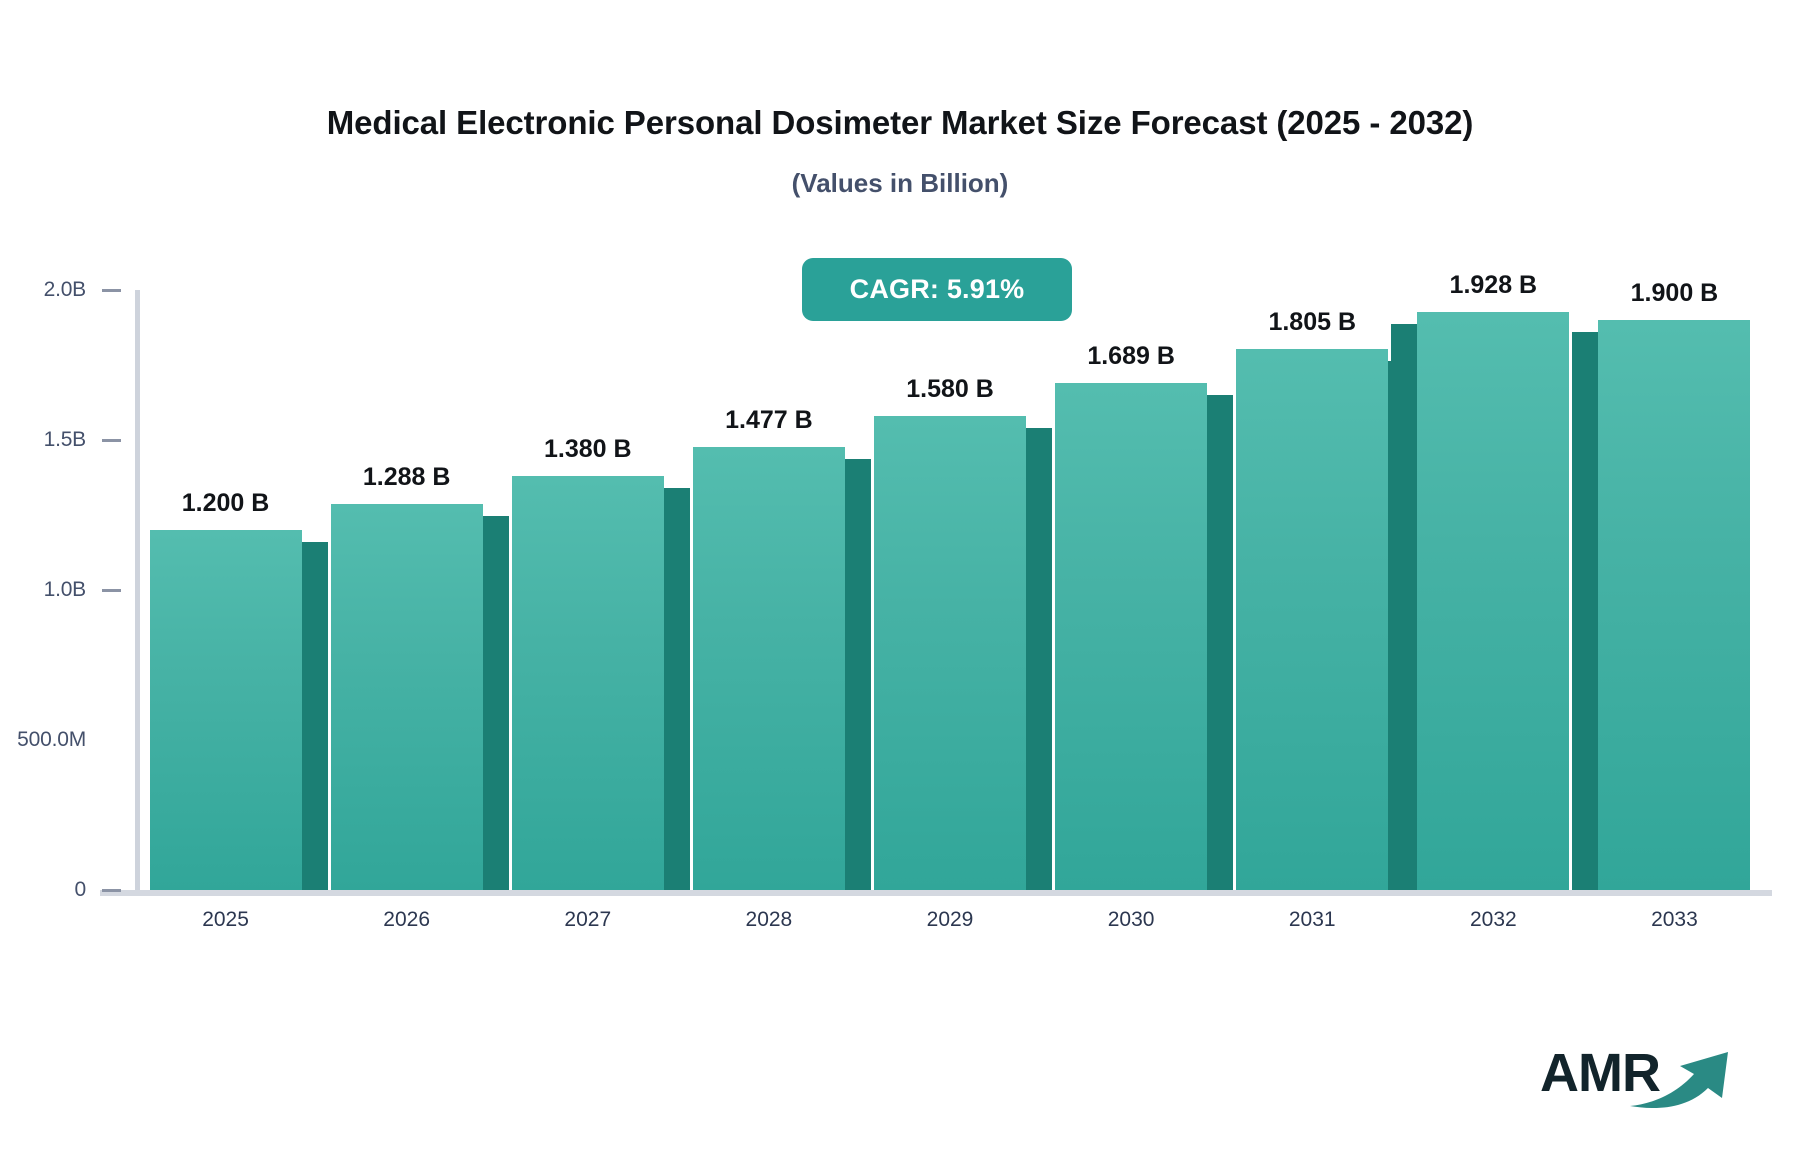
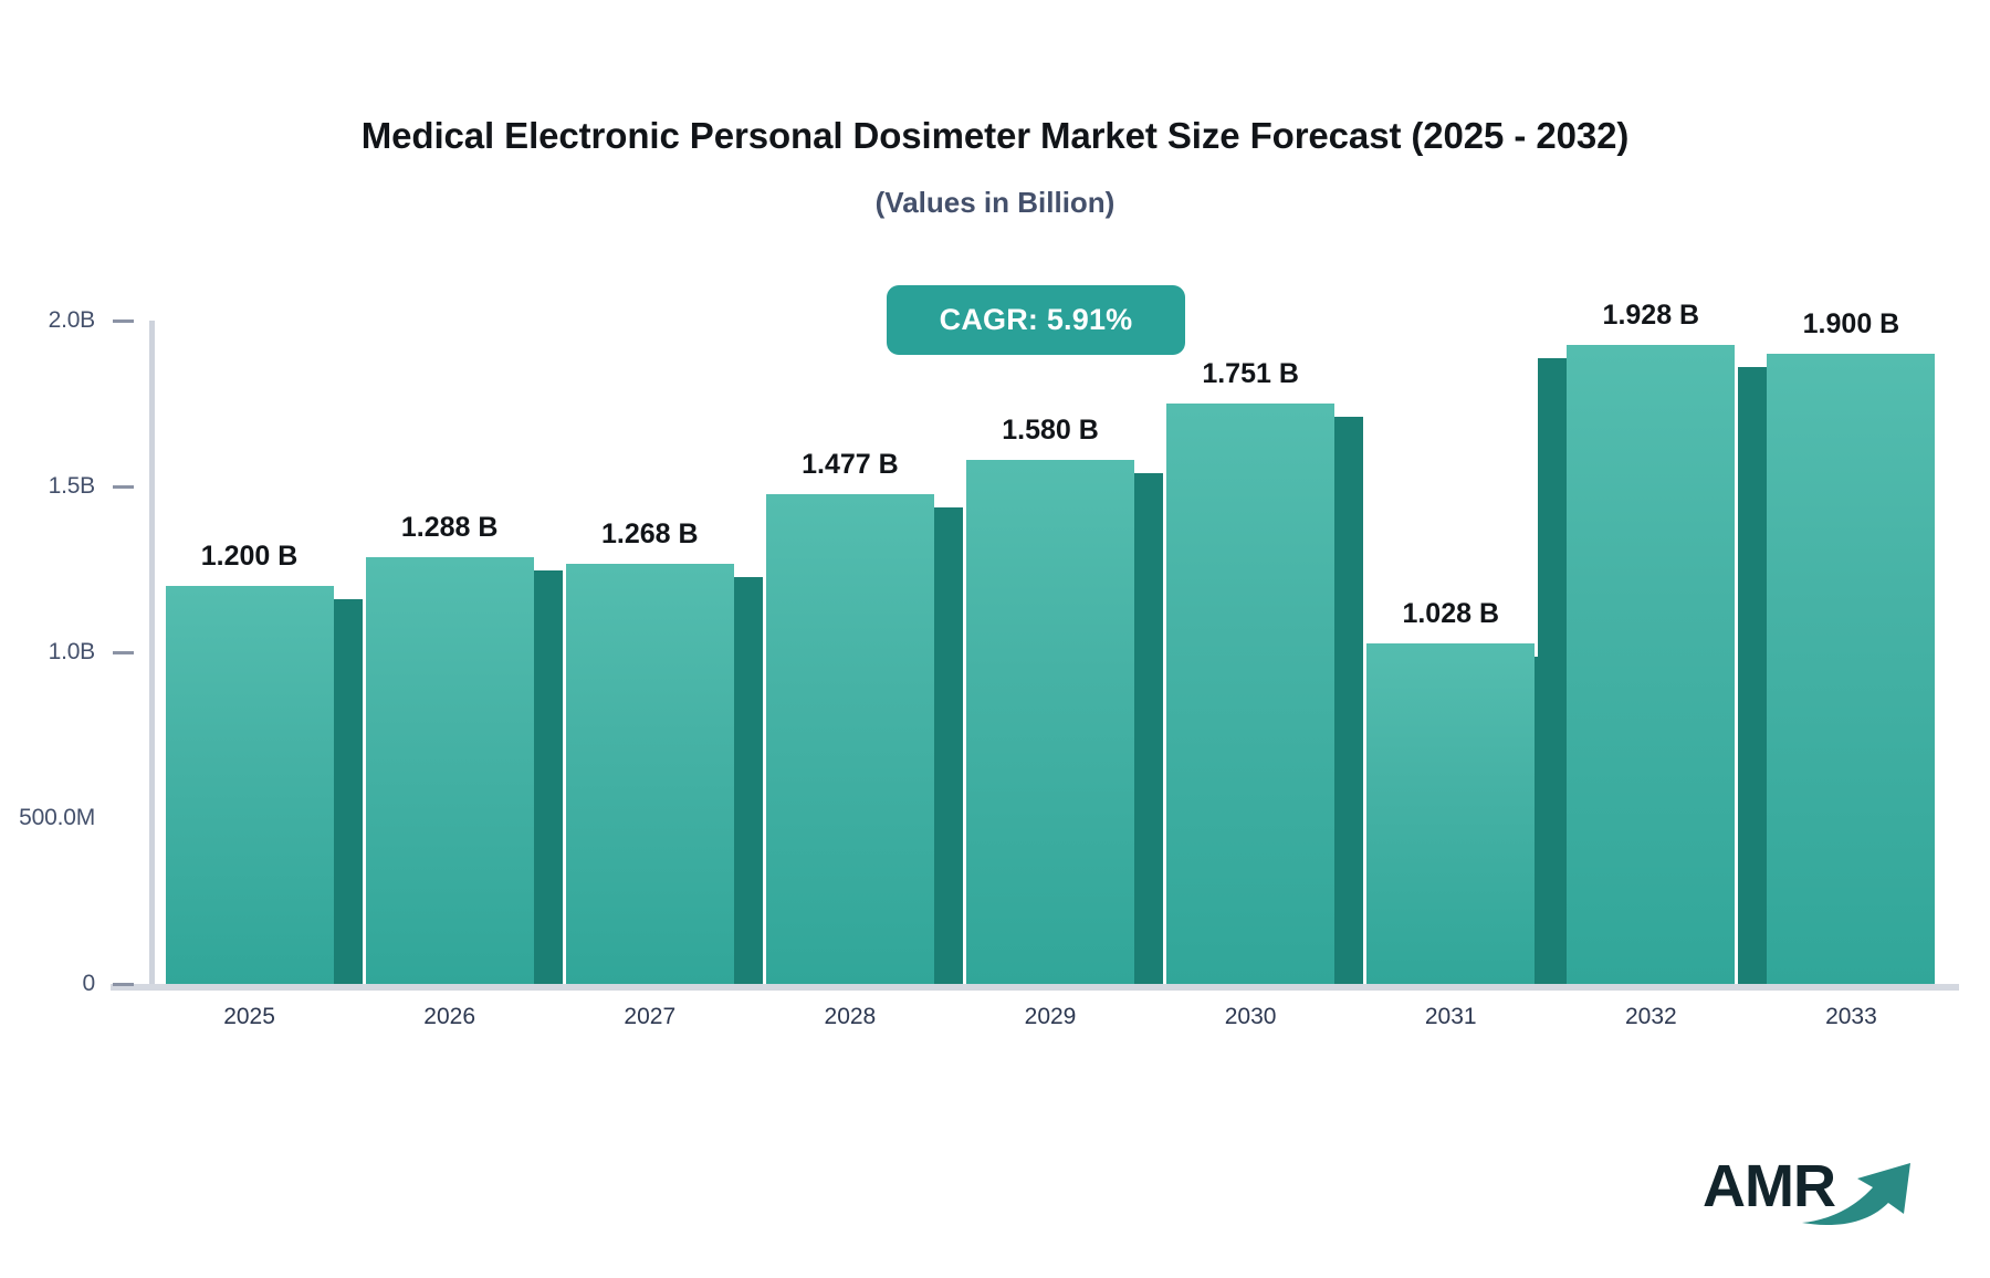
2027: 1.380 -> 1.268
2030: 1.689 -> 1.751
2031: 1.805 -> 1.028
